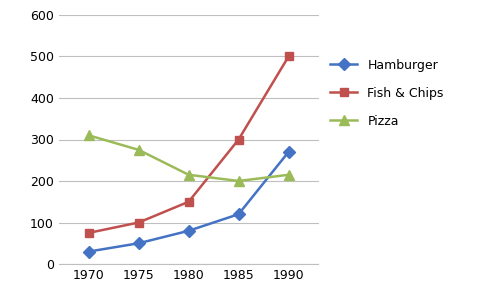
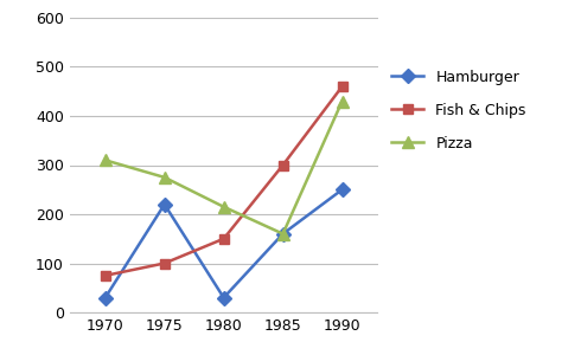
Hamburger/1975: 50 -> 220
Hamburger/1980: 80 -> 30
Hamburger/1985: 120 -> 160
Pizza/1985: 200 -> 160
Hamburger/1990: 270 -> 250
Fish & Chips/1990: 500 -> 460
Pizza/1990: 215 -> 430
